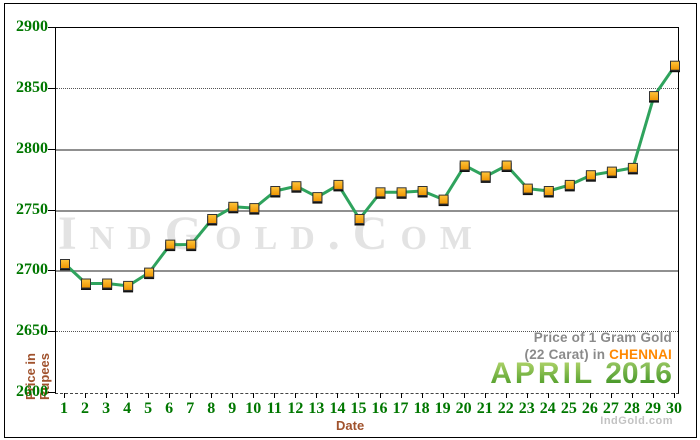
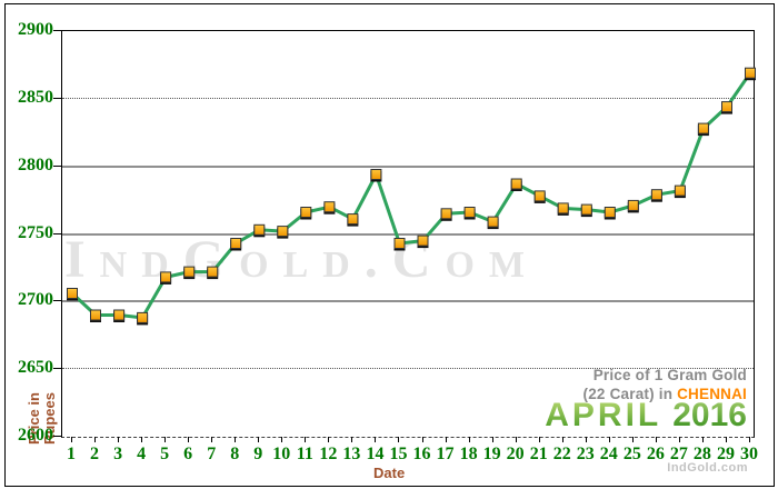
5: 2699 -> 2718
14: 2771 -> 2794
16: 2765 -> 2745
22: 2787 -> 2769
28: 2785 -> 2828
